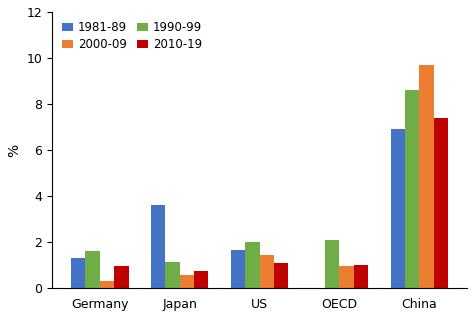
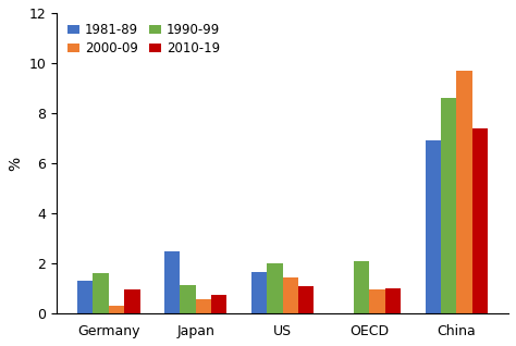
1981-89/Japan: 3.60 -> 2.50
